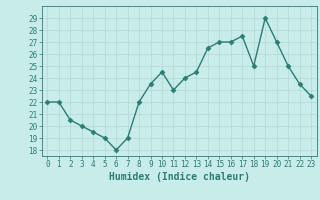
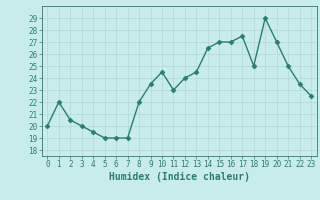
0: 22.0 -> 20.0
6: 18.0 -> 19.0
